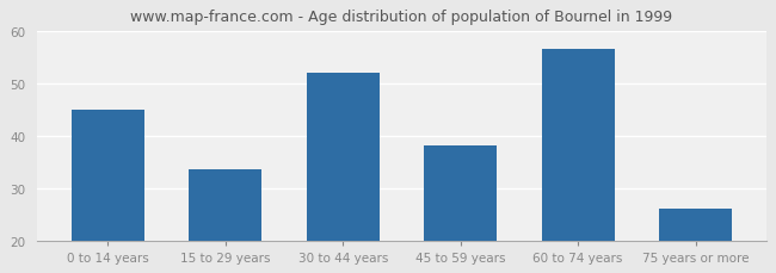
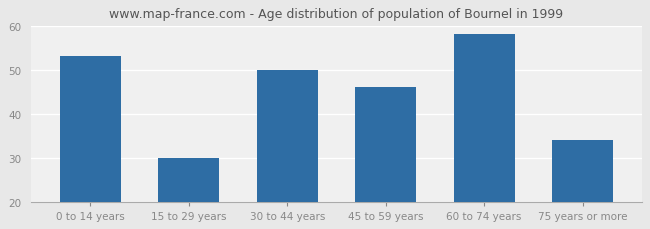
0 to 14 years: 45.0 -> 53.0
15 to 29 years: 33.5 -> 30.0
30 to 44 years: 52.0 -> 50.0
45 to 59 years: 38.0 -> 46.0
60 to 74 years: 56.5 -> 58.0
75 years or more: 26.0 -> 34.0
